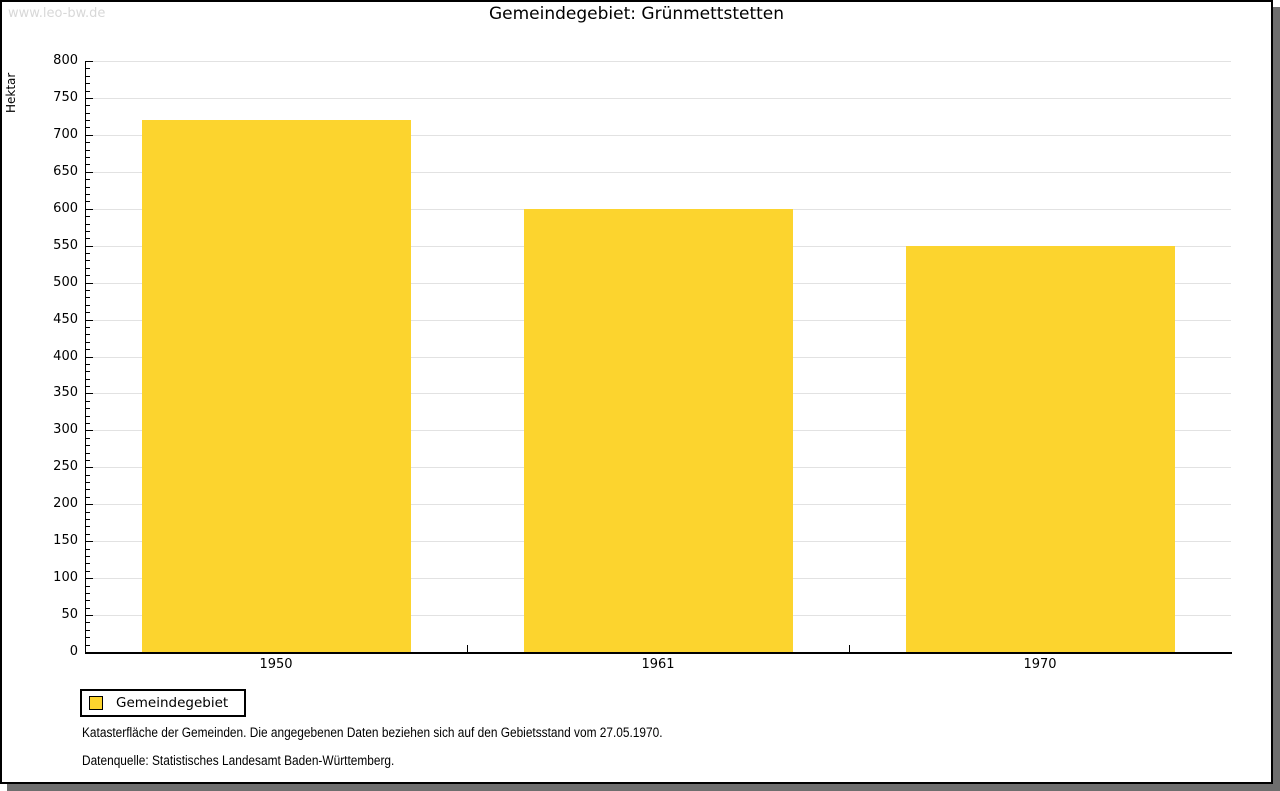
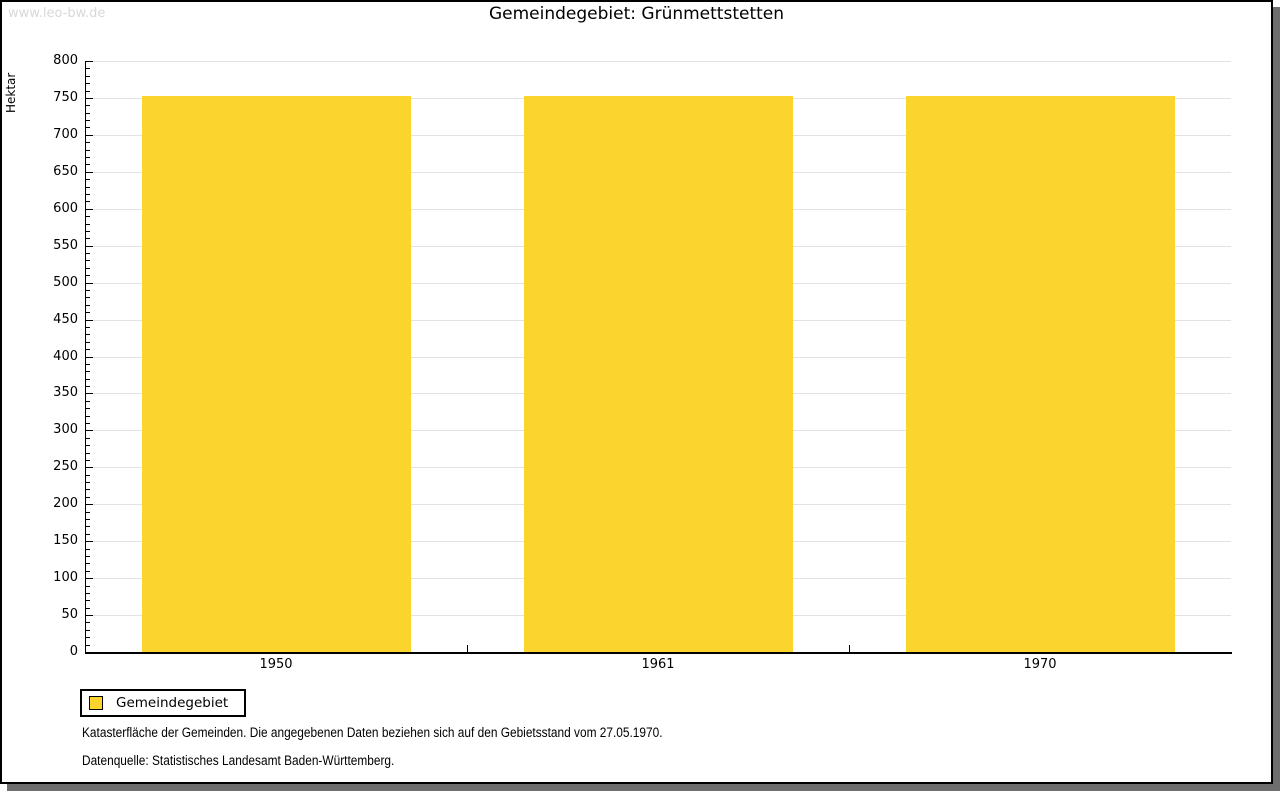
1950: 720 -> 750
1961: 600 -> 750
1970: 550 -> 750
